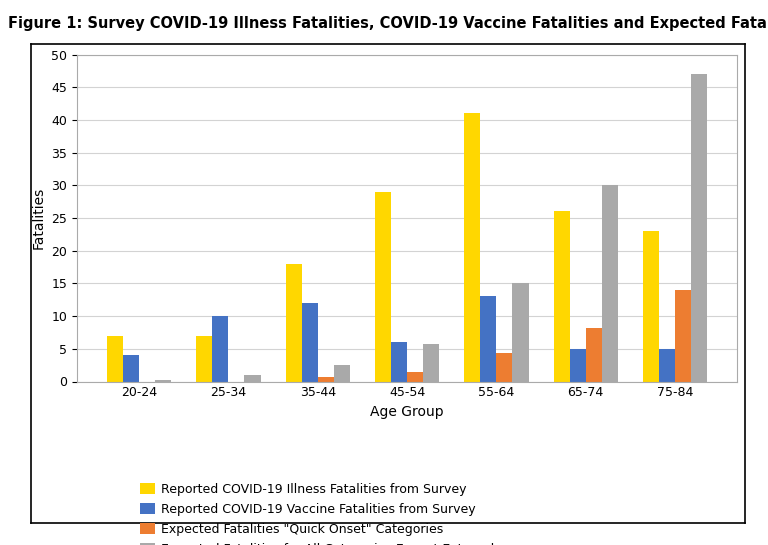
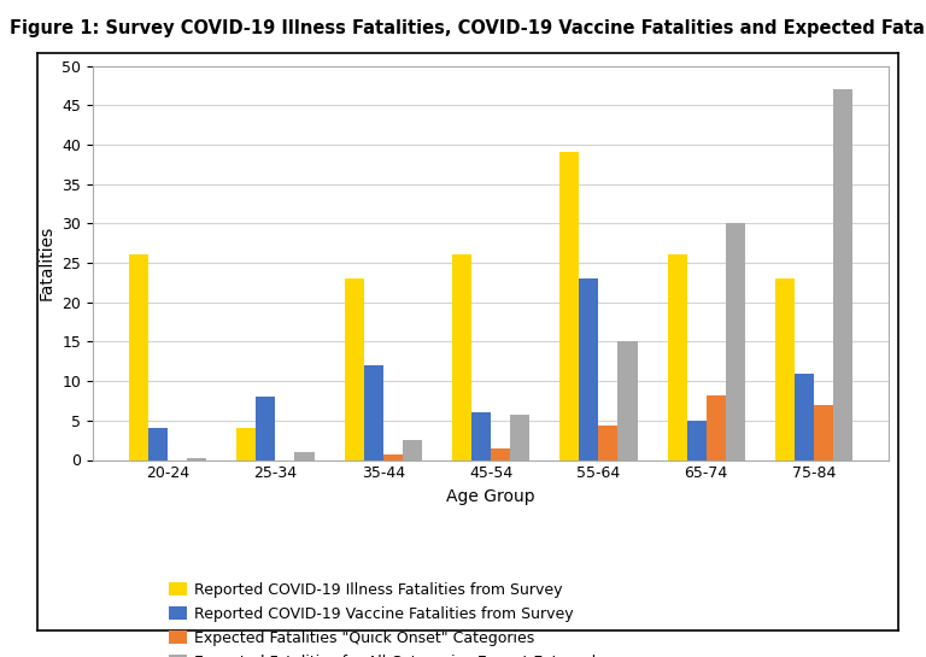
Reported COVID-19 Illness Fatalities from Survey/20-24: 7 -> 26
Reported COVID-19 Illness Fatalities from Survey/25-34: 7 -> 4
Reported COVID-19 Vaccine Fatalities from Survey/25-34: 10 -> 8
Reported COVID-19 Illness Fatalities from Survey/35-44: 18 -> 23
Reported COVID-19 Illness Fatalities from Survey/45-54: 29 -> 26
Reported COVID-19 Illness Fatalities from Survey/55-64: 41 -> 39
Reported COVID-19 Vaccine Fatalities from Survey/55-64: 13 -> 23
Reported COVID-19 Vaccine Fatalities from Survey/75-84: 5 -> 11
Expected Fatalities "Quick Onset" Categories/75-84: 14.0 -> 7.0
